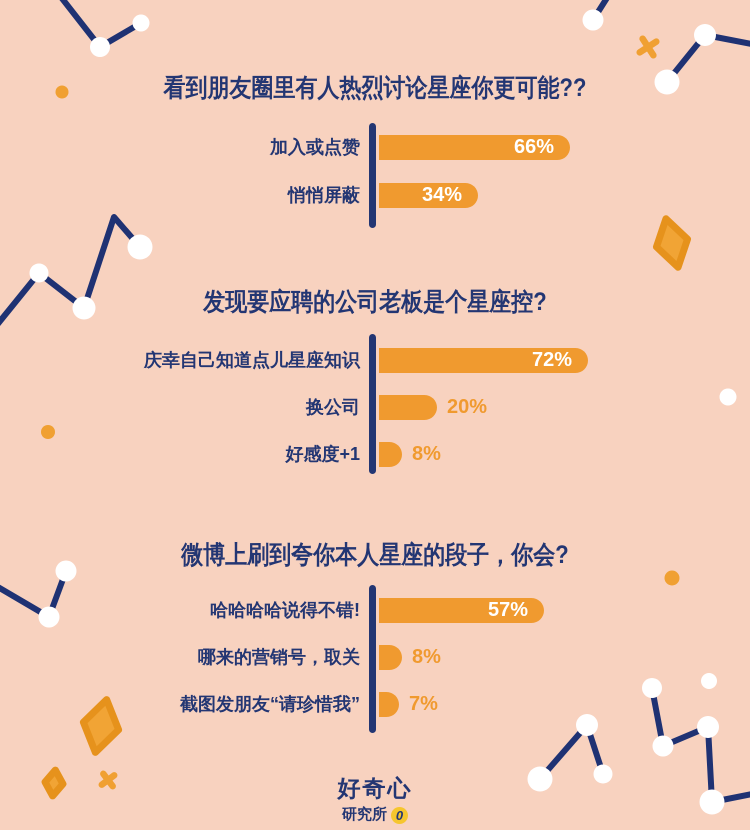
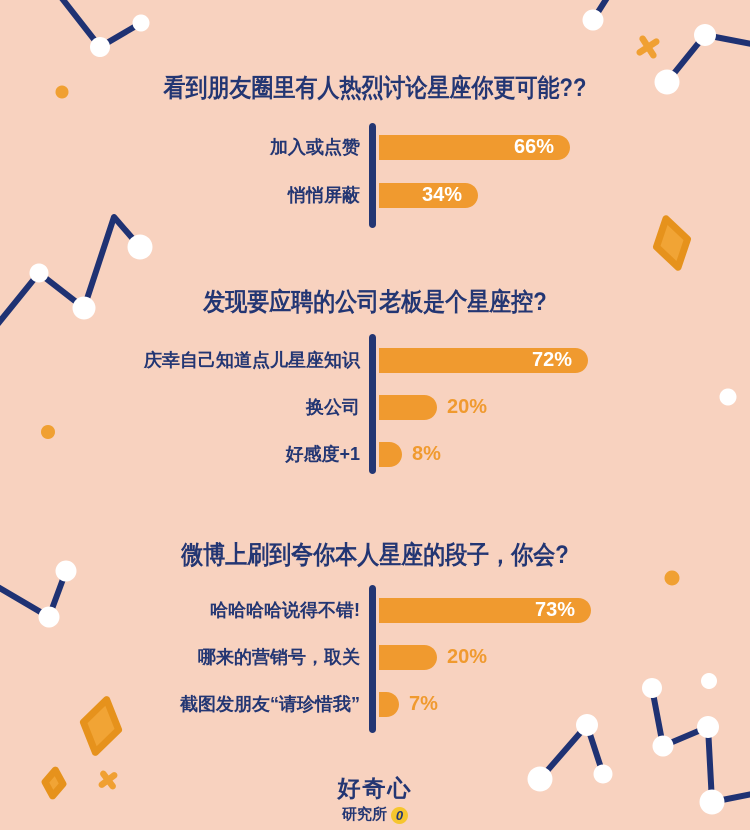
微博上刷到夸你本人星座的段子，你会?/哈哈哈哈说得不错!: 57% -> 73%
微博上刷到夸你本人星座的段子，你会?/哪来的营销号，取关: 8% -> 20%
